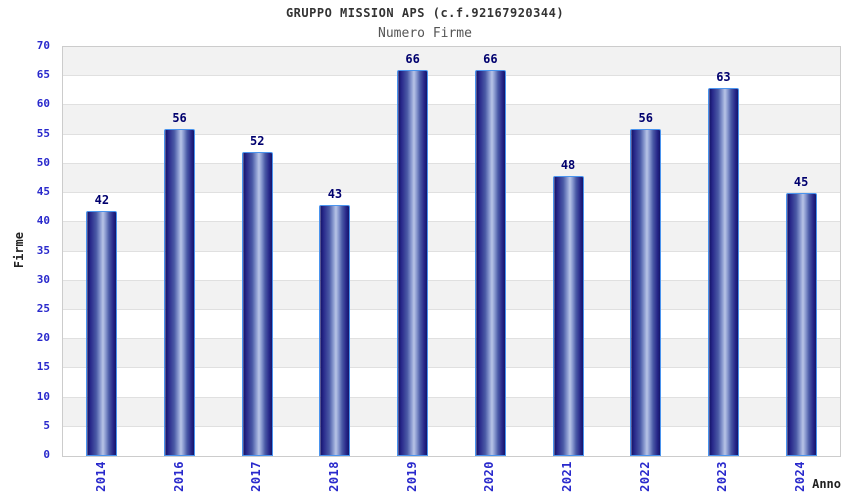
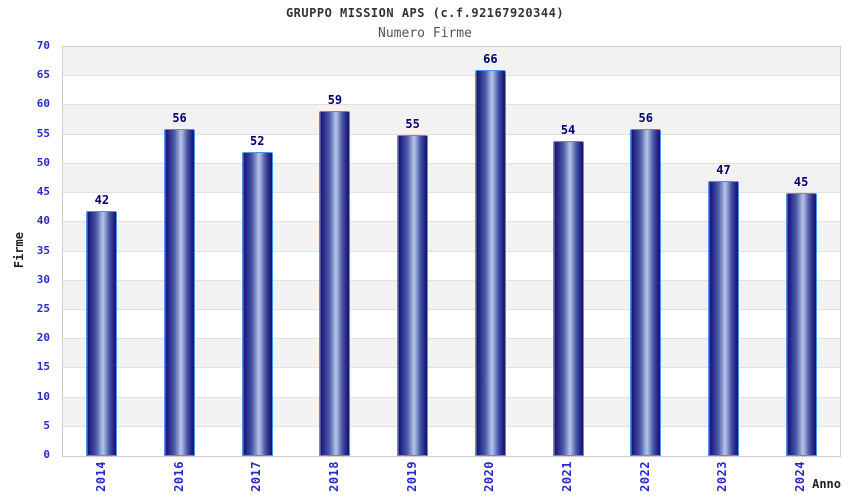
2018: 43 -> 59
2019: 66 -> 55
2021: 48 -> 54
2023: 63 -> 47
